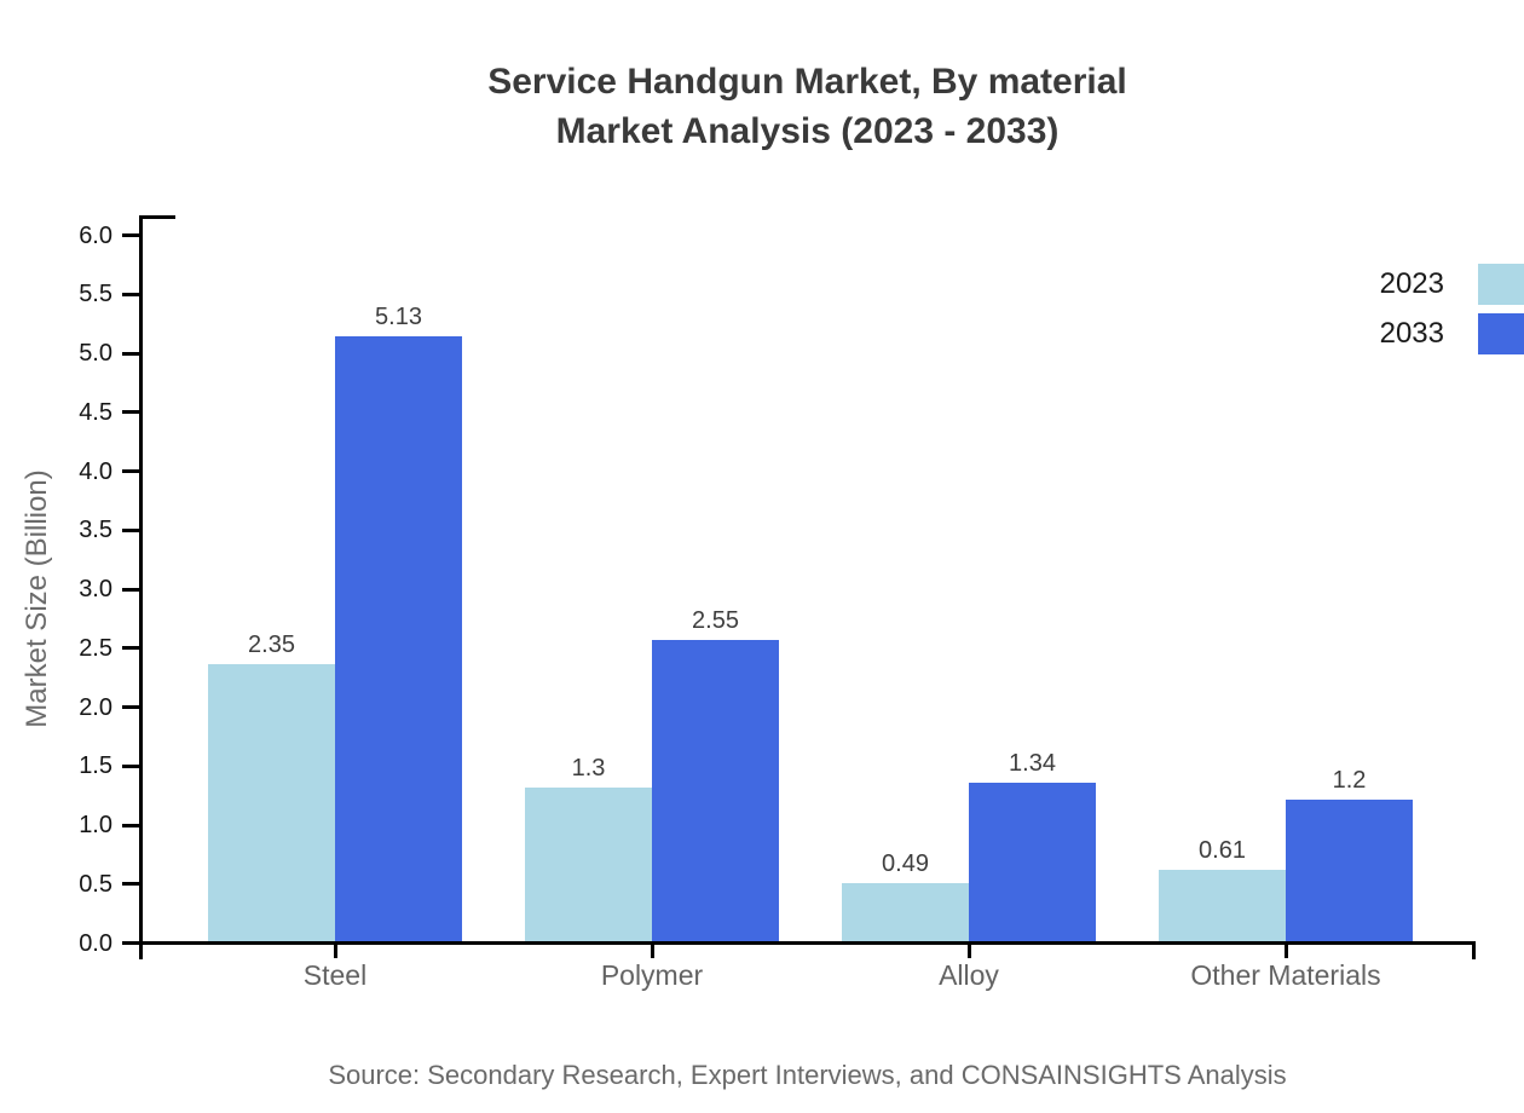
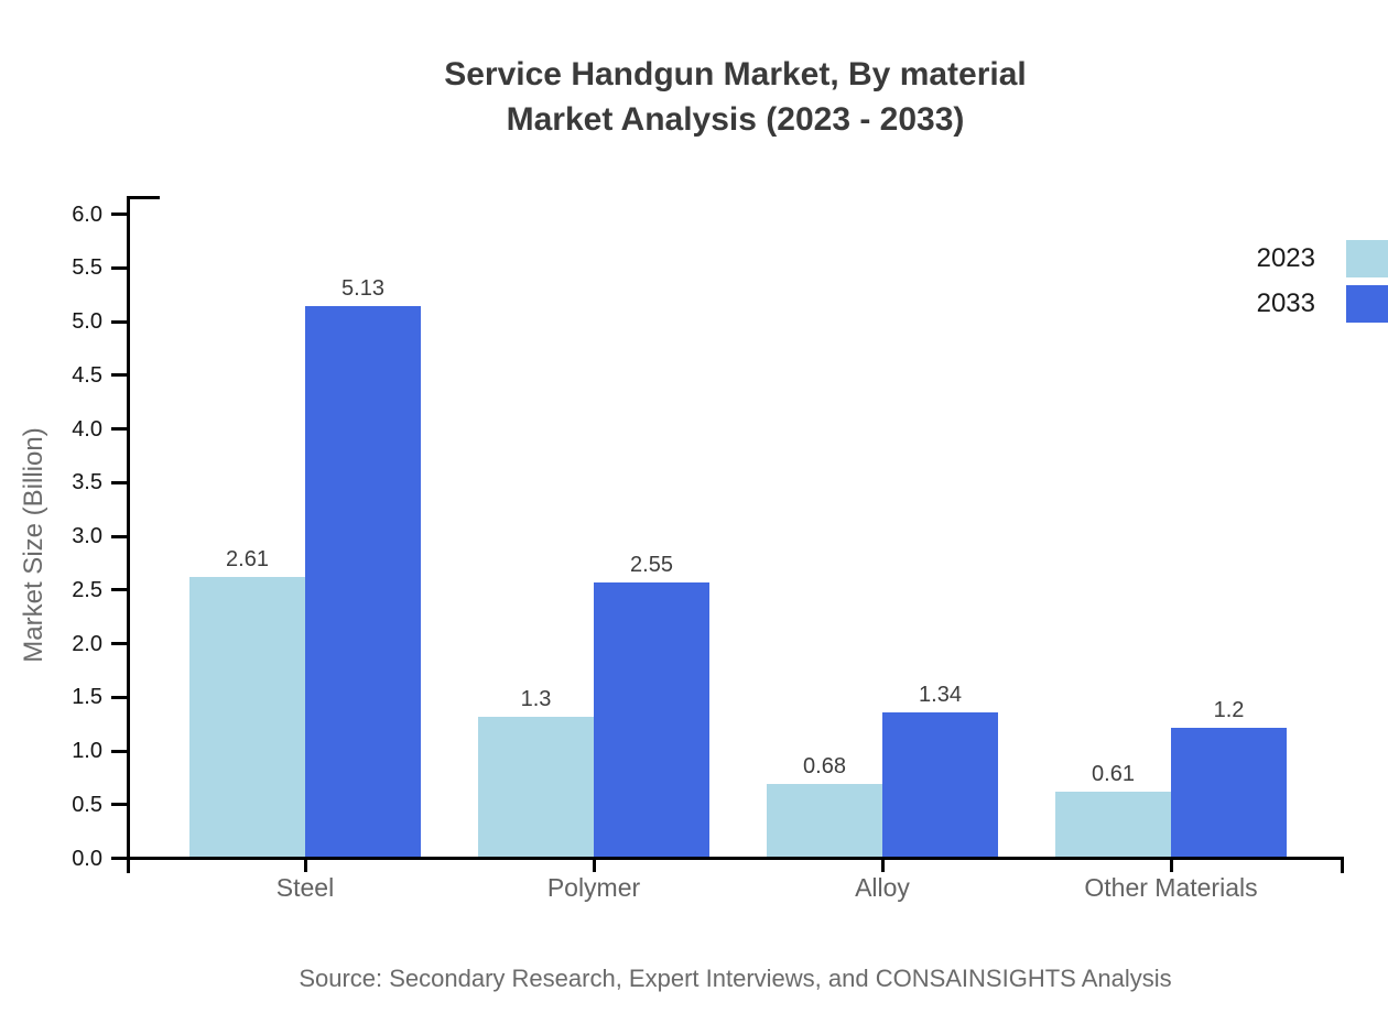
2023/Steel: 2.35 -> 2.61
2023/Alloy: 0.49 -> 0.68
